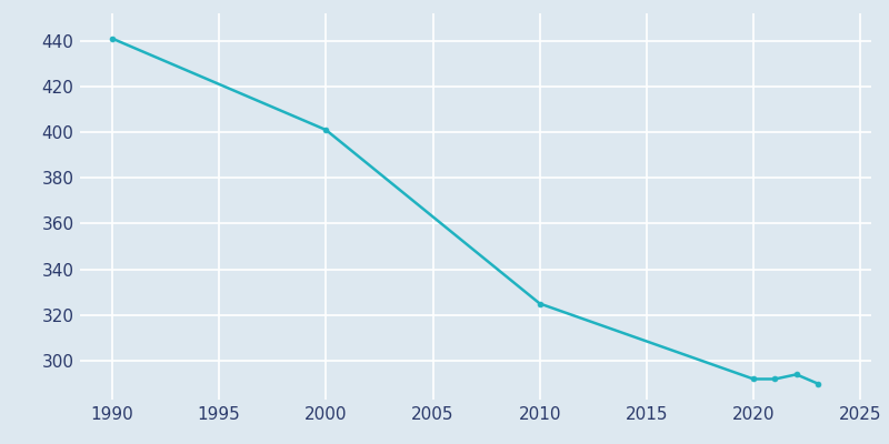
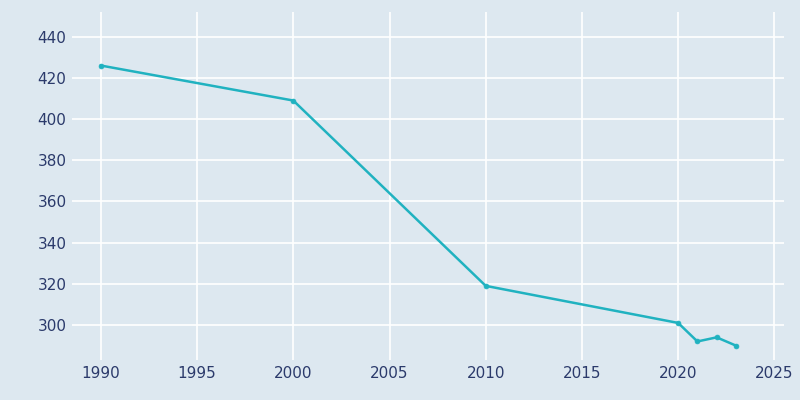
1990: 441 -> 426
2000: 401 -> 409
2010: 325 -> 319
2020: 292 -> 301
